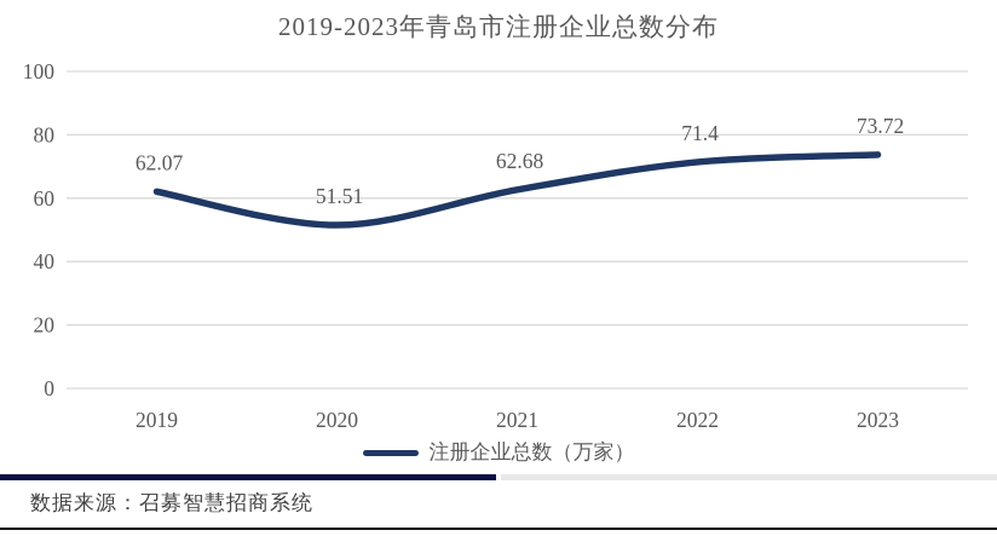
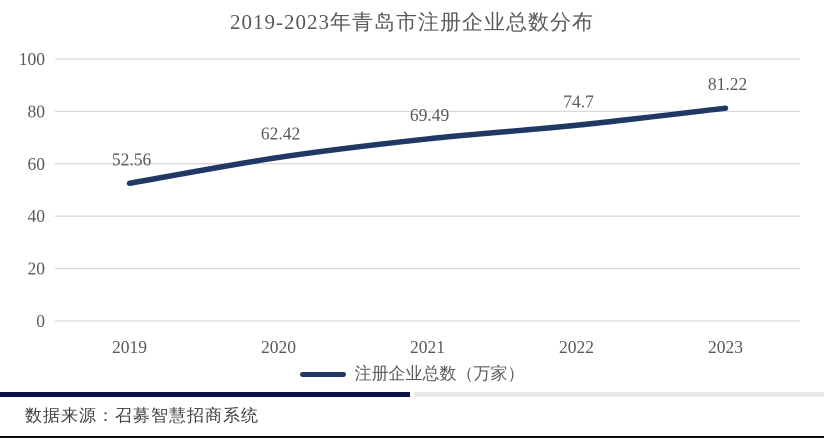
2019: 62.07 -> 52.56
2020: 51.51 -> 62.42
2021: 62.68 -> 69.49
2022: 71.4 -> 74.7
2023: 73.72 -> 81.22
